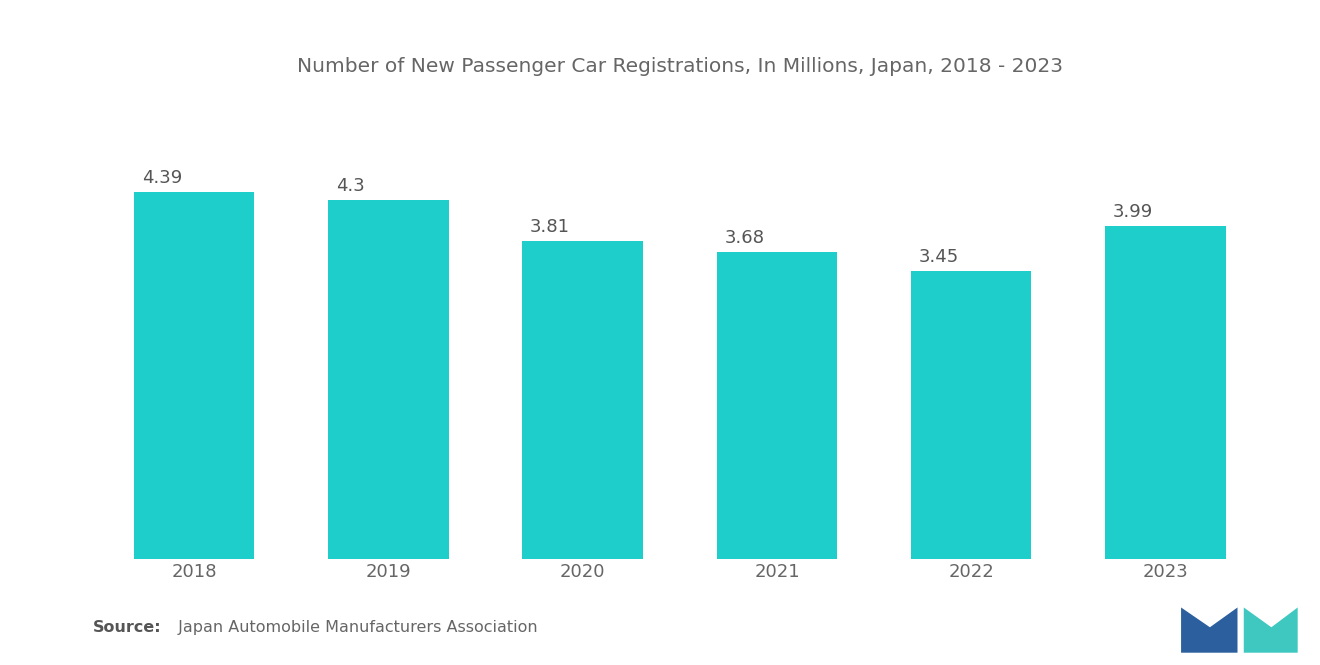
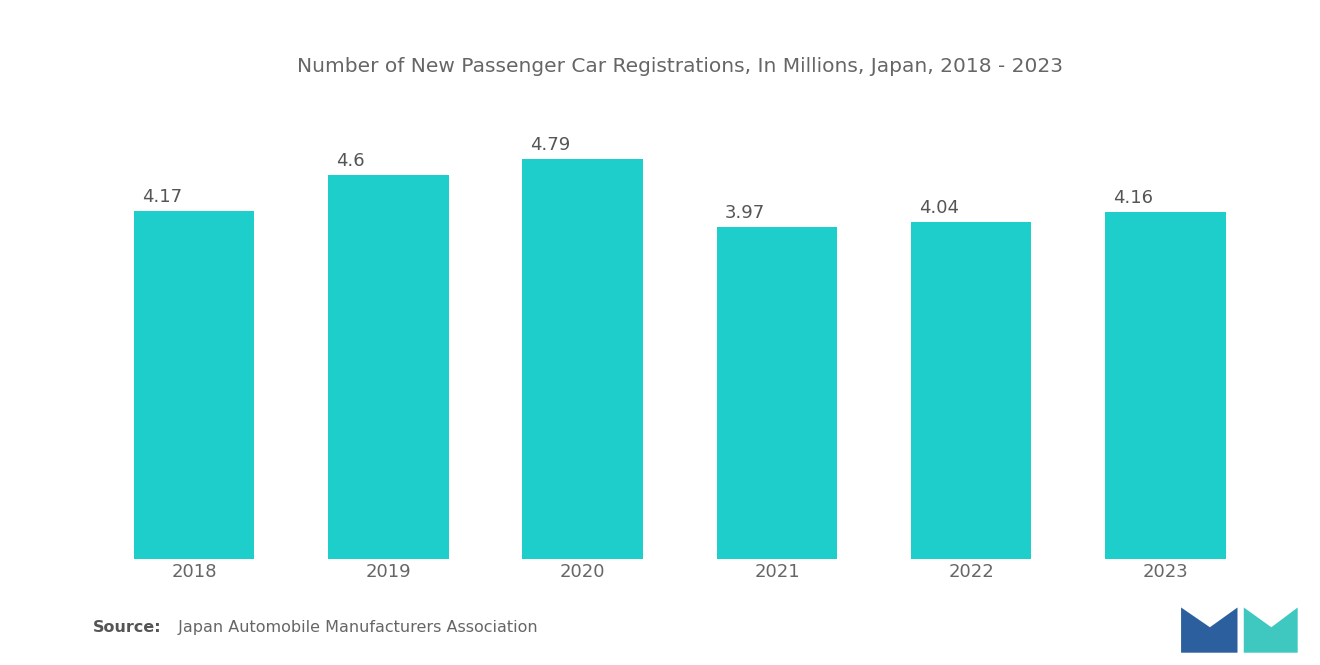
2018: 4.39 -> 4.17
2019: 4.3 -> 4.6
2020: 3.81 -> 4.79
2021: 3.68 -> 3.97
2022: 3.45 -> 4.04
2023: 3.99 -> 4.16
